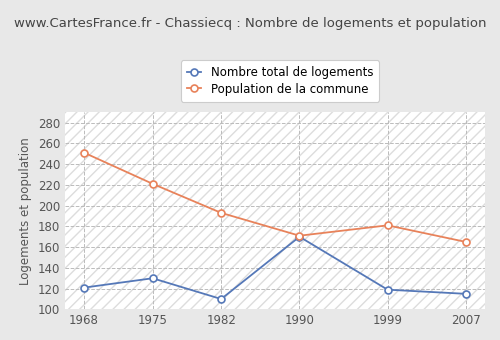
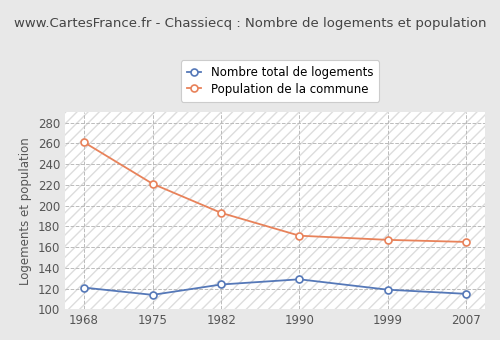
Population de la commune/1968: 251 -> 261
Nombre total de logements/1975: 130 -> 114
Nombre total de logements/1982: 110 -> 124
Nombre total de logements/1990: 170 -> 129
Population de la commune/1999: 181 -> 167
